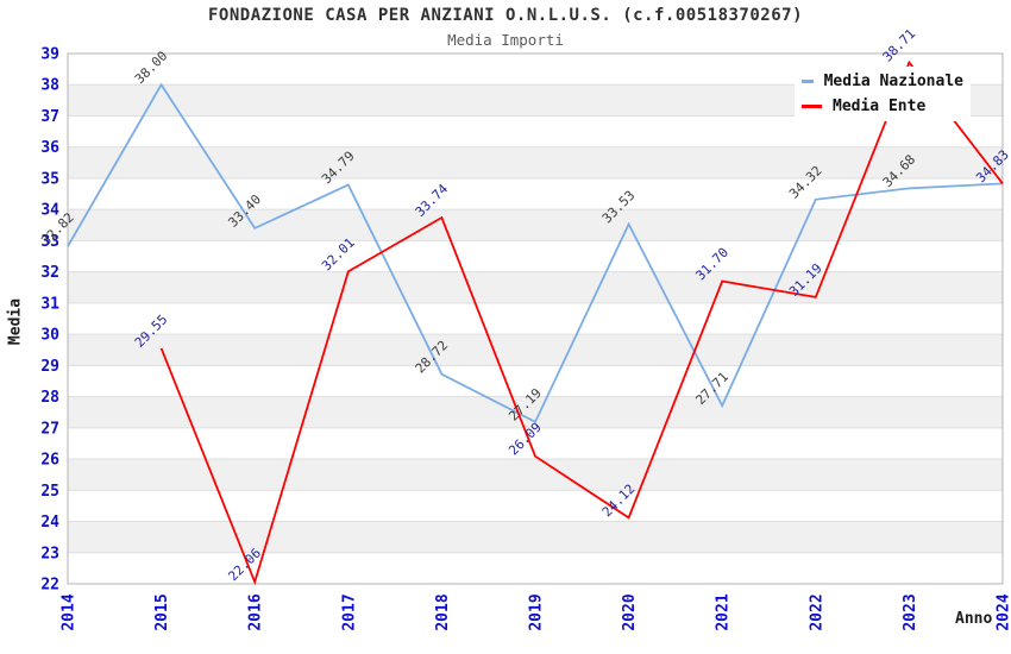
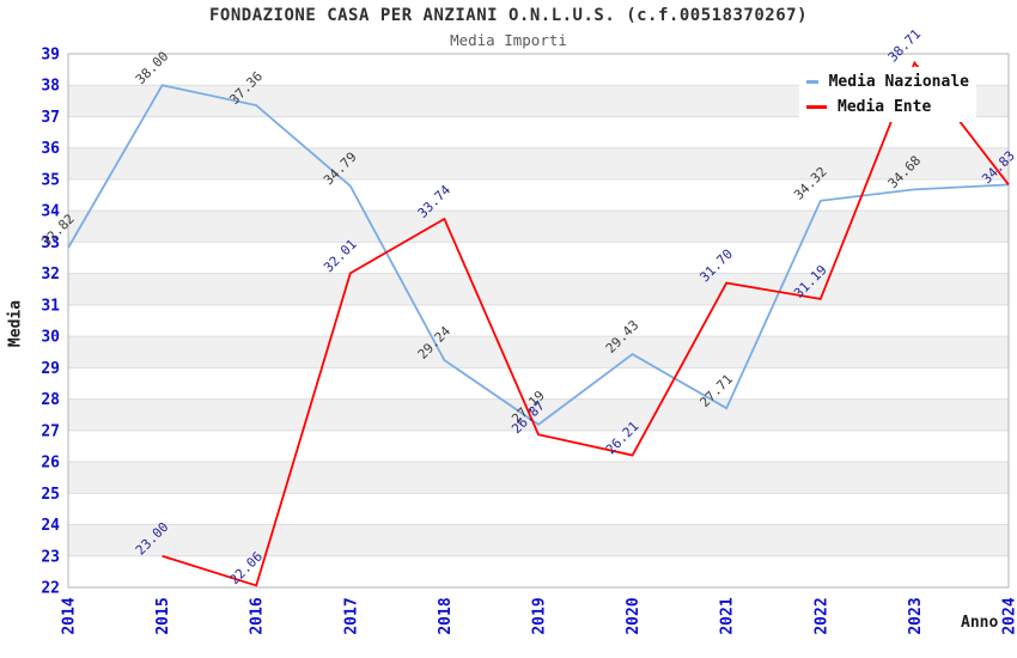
Media Ente/2015: 29.55 -> 23.00
Media Nazionale/2016: 33.40 -> 37.36
Media Nazionale/2018: 28.72 -> 29.24
Media Ente/2019: 26.09 -> 26.87
Media Nazionale/2020: 33.53 -> 29.43
Media Ente/2020: 24.12 -> 26.21
